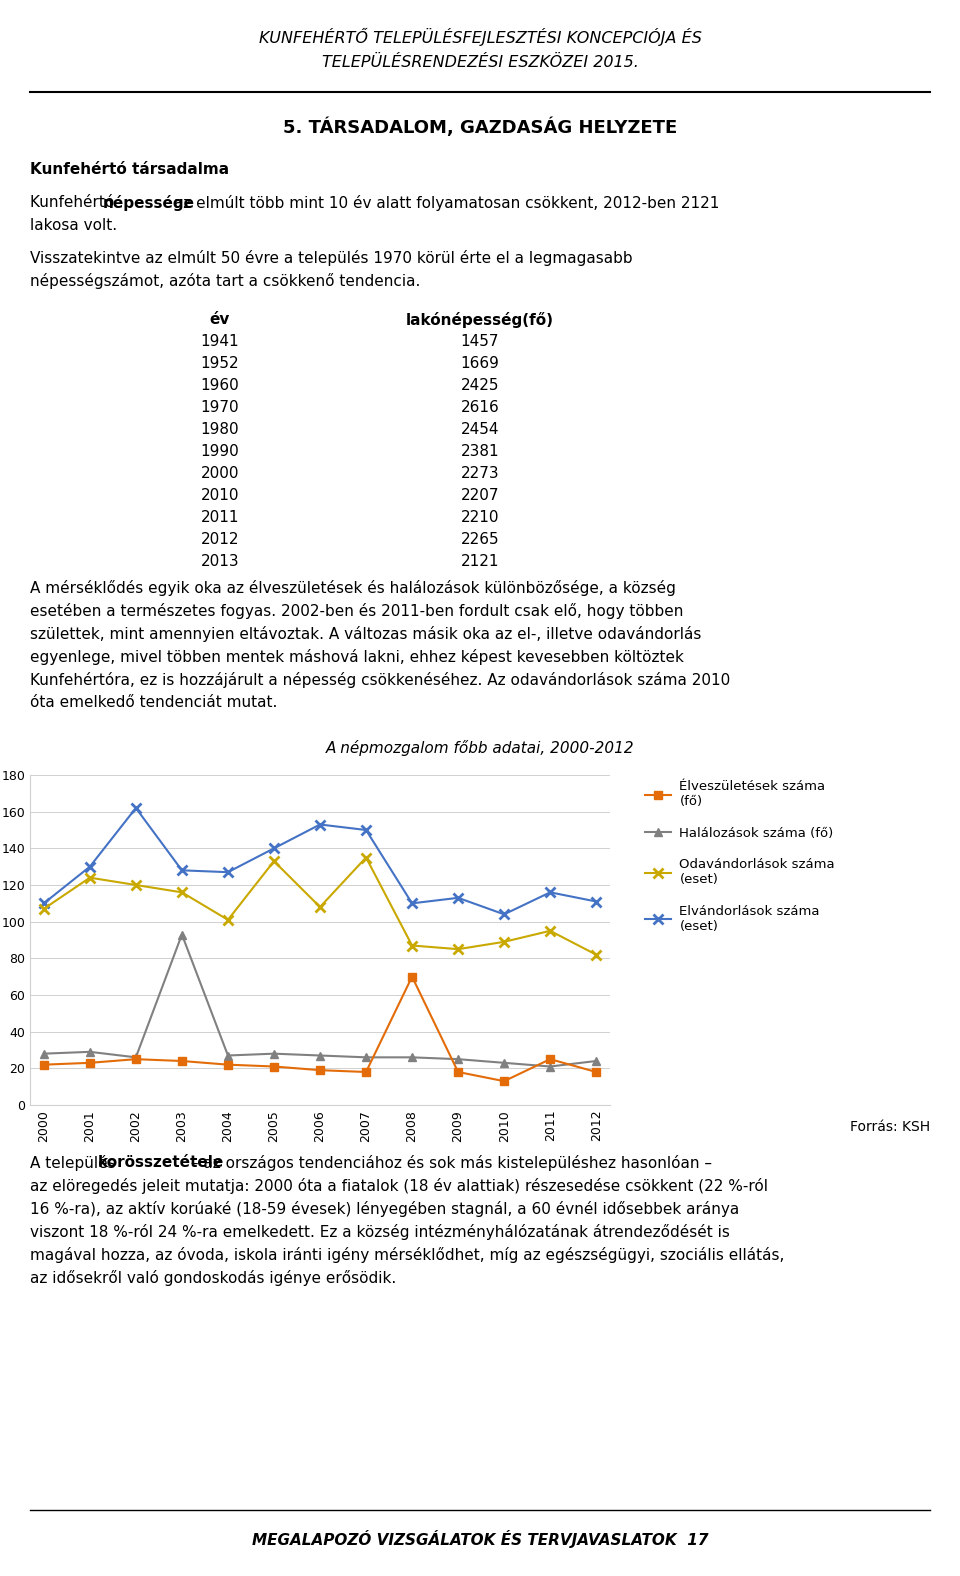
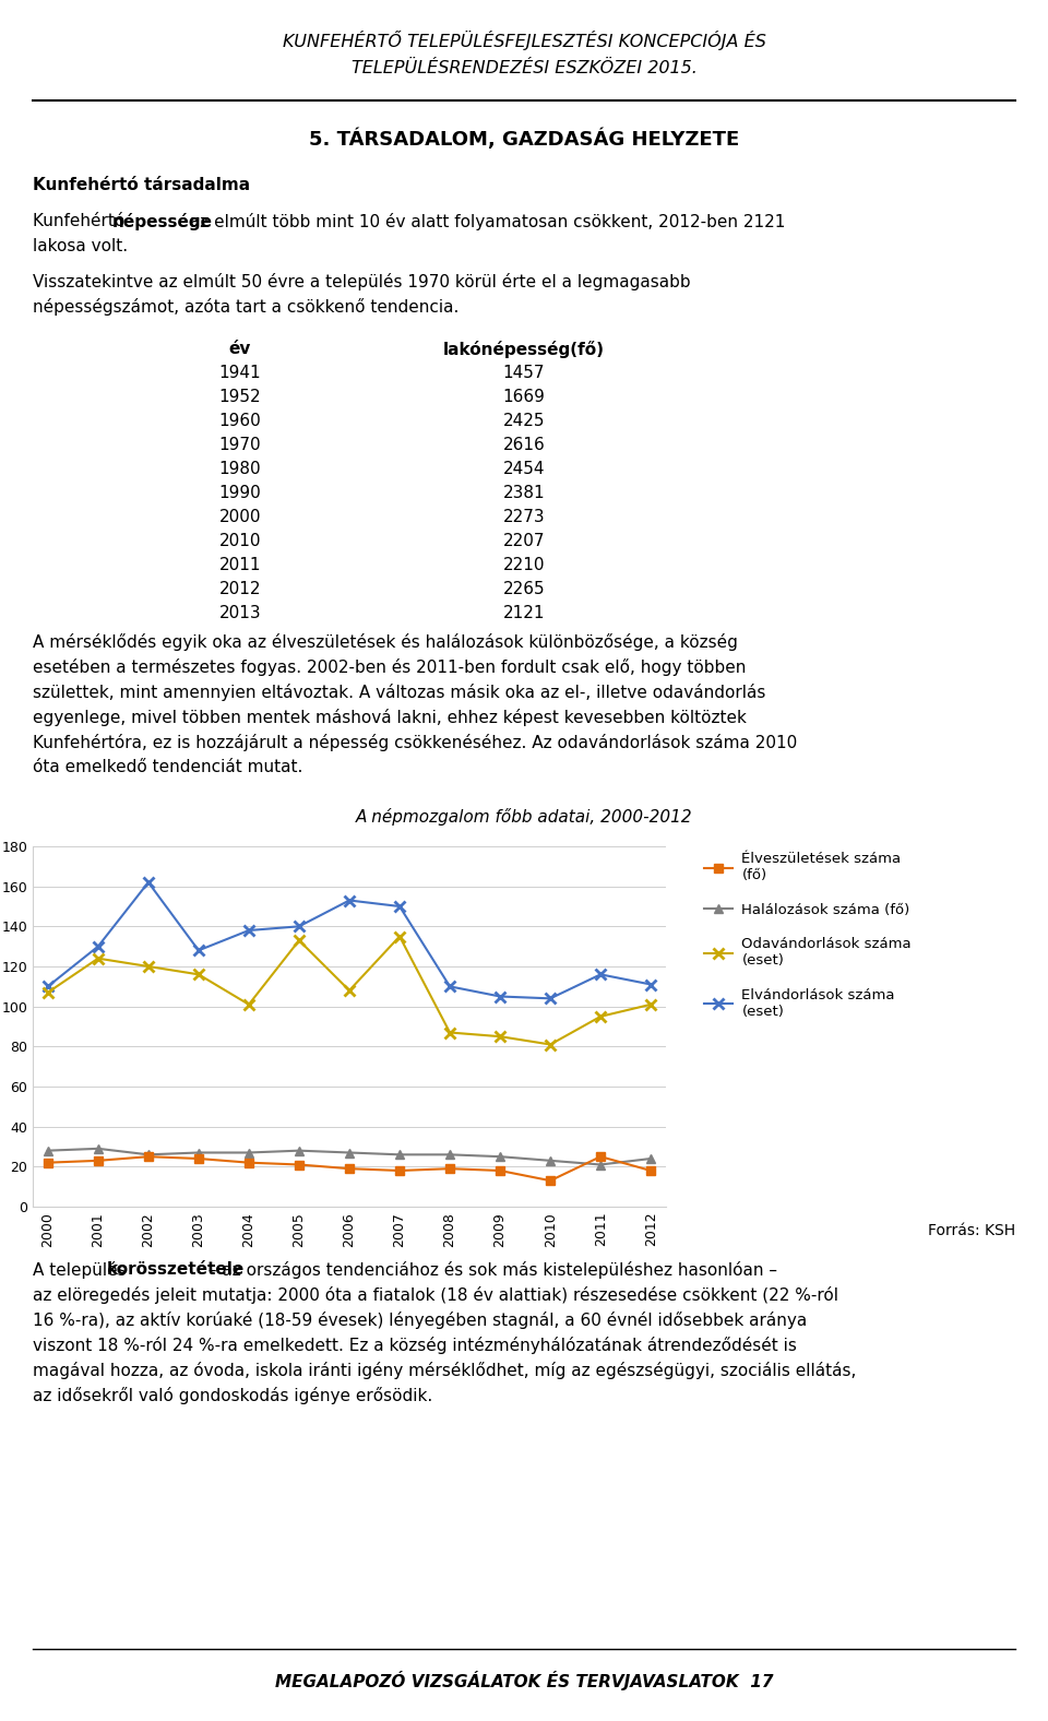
Halálozások száma (fő)/2003: 93 -> 27
Elvándorlások száma (eset)/2004: 127 -> 138
Élveszületések száma (fő)/2008: 70 -> 19
Elvándorlások száma (eset)/2009: 113 -> 105
Odavándorlások száma (eset)/2010: 89 -> 81
Odavándorlások száma (eset)/2012: 82 -> 101
